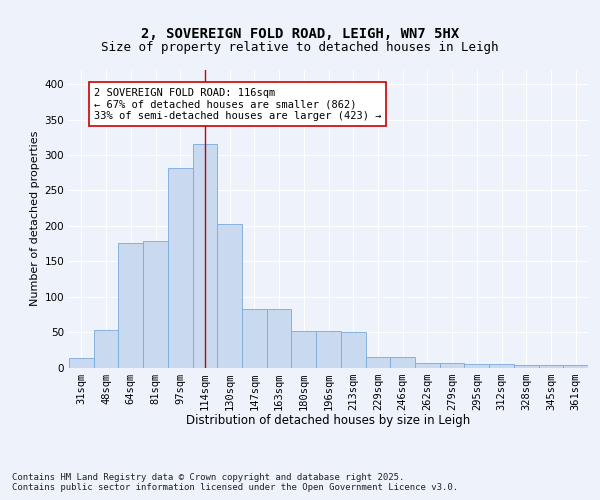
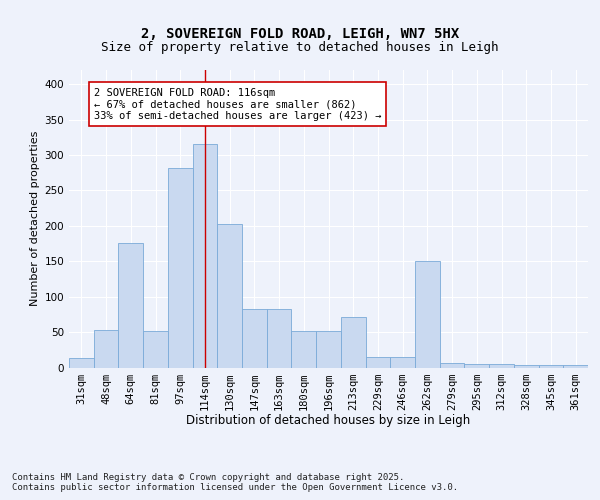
81sqm: 178 -> 52
213sqm: 50 -> 72
262sqm: 7 -> 150
